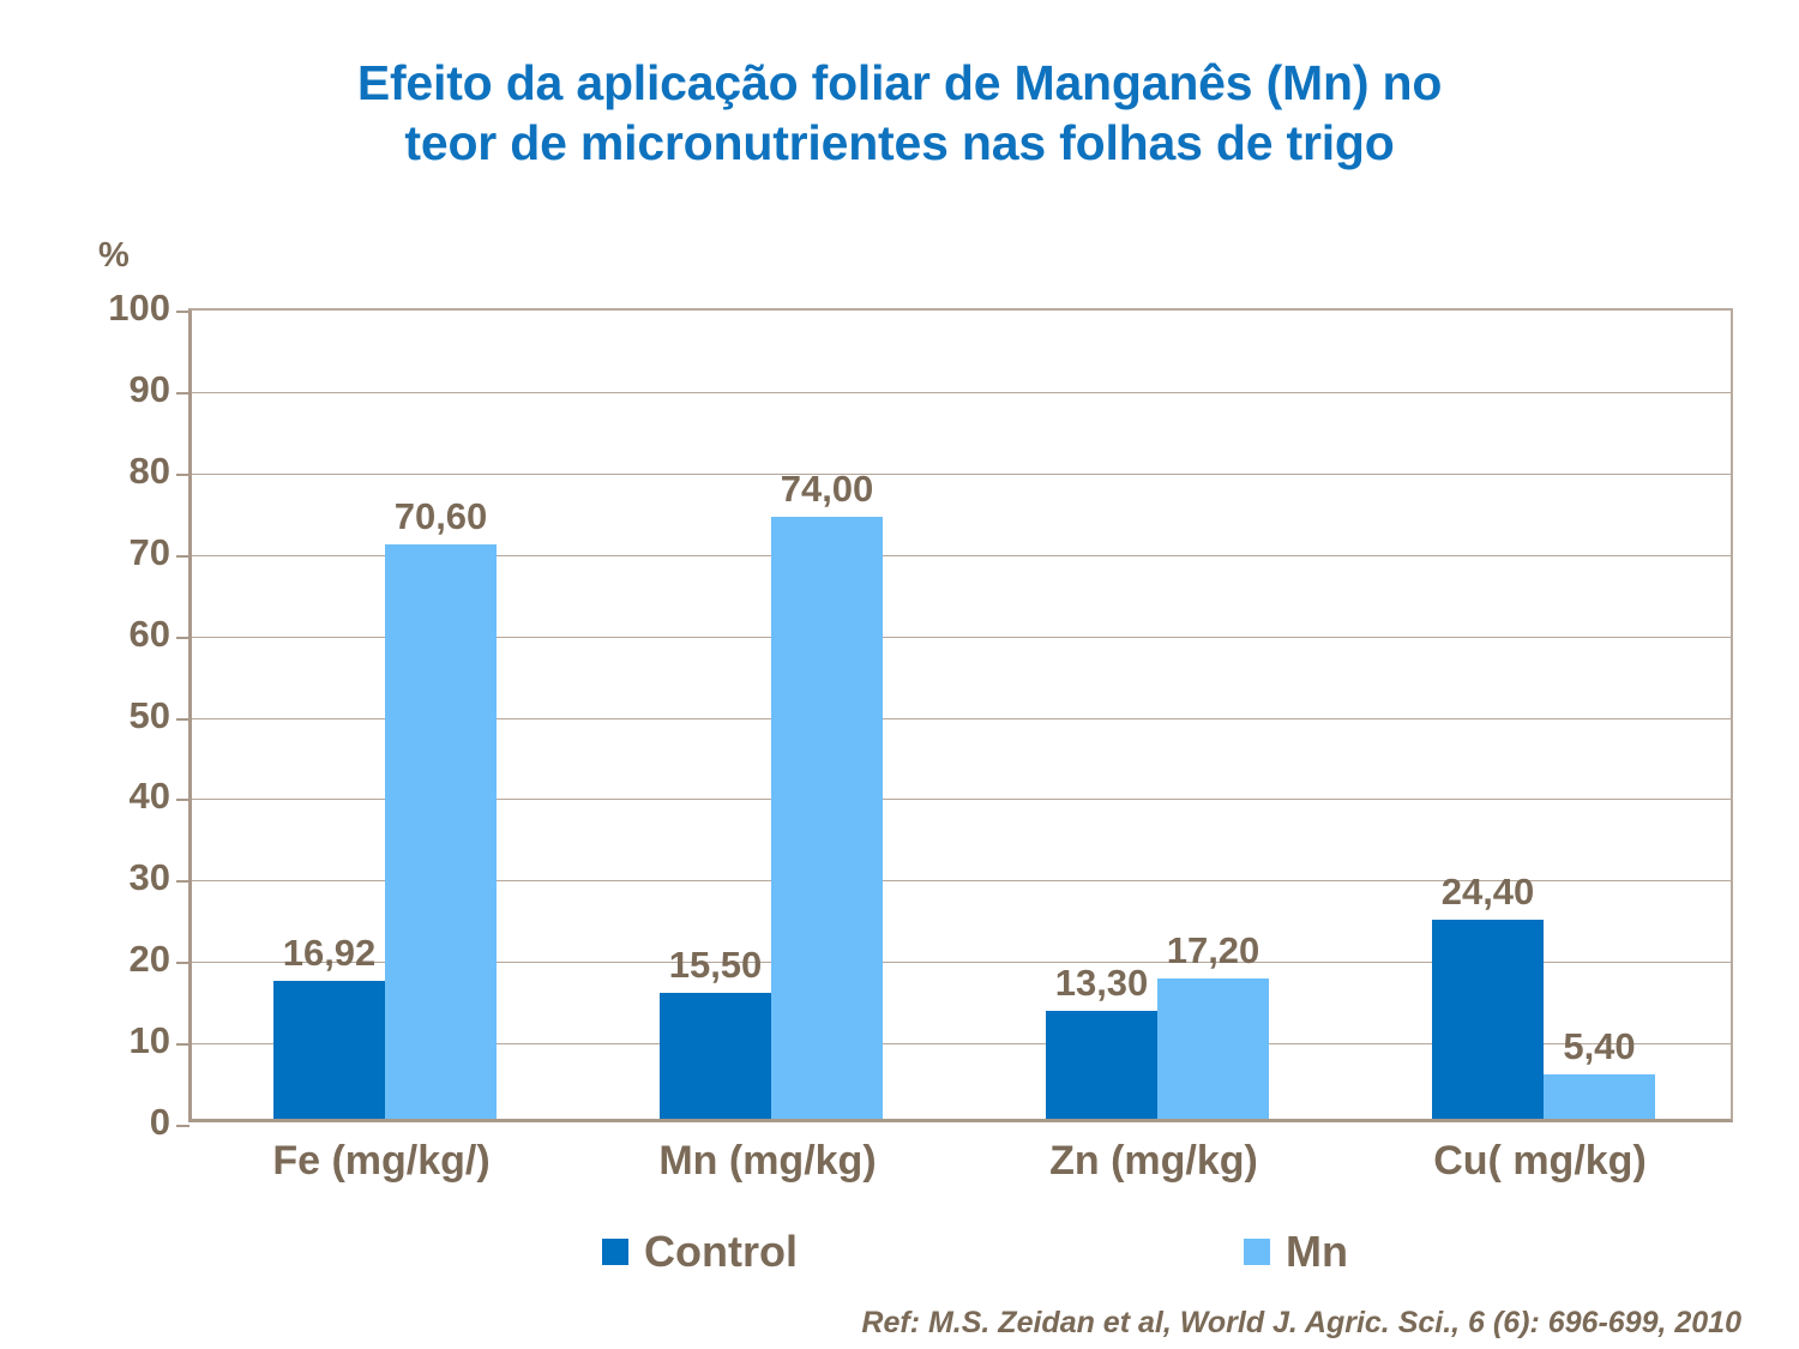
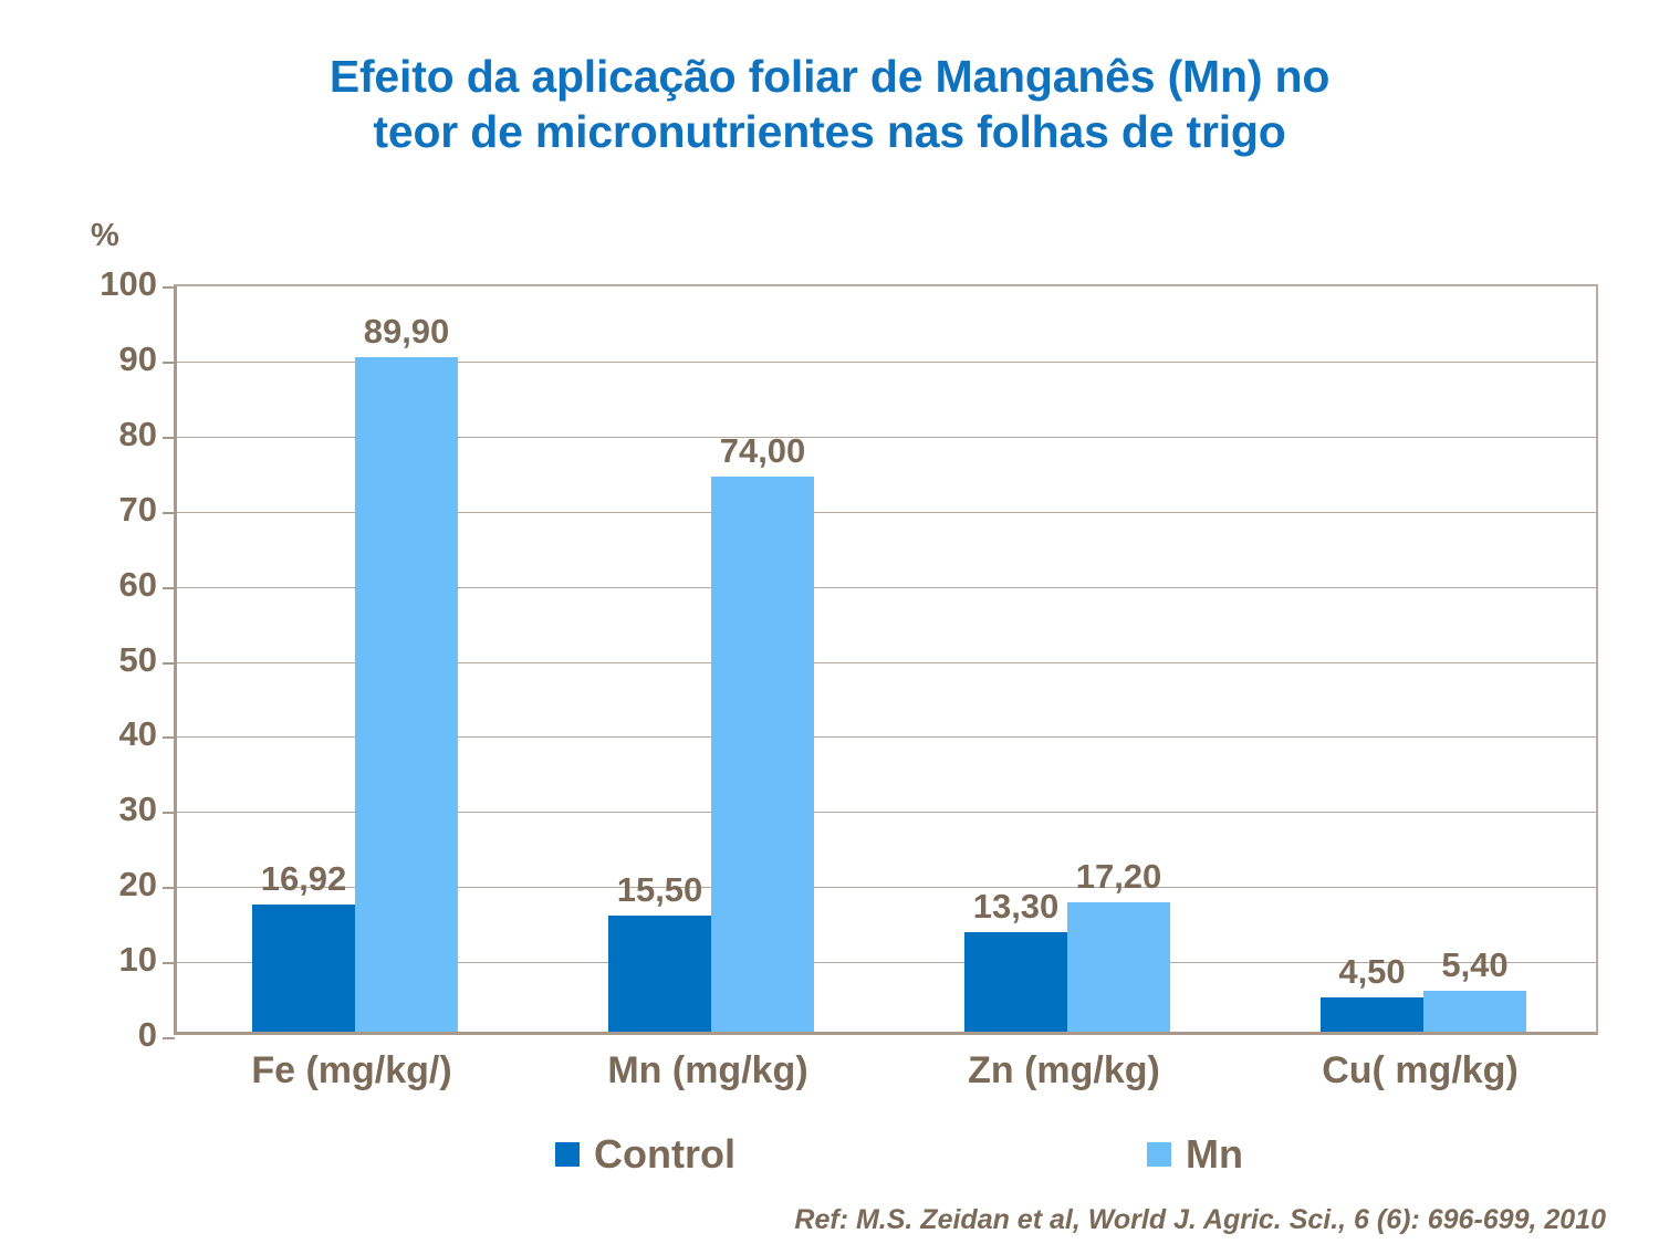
Mn/Fe (mg/kg/): 70,60 -> 89,90
Control/Cu( mg/kg): 24,40 -> 4,50
